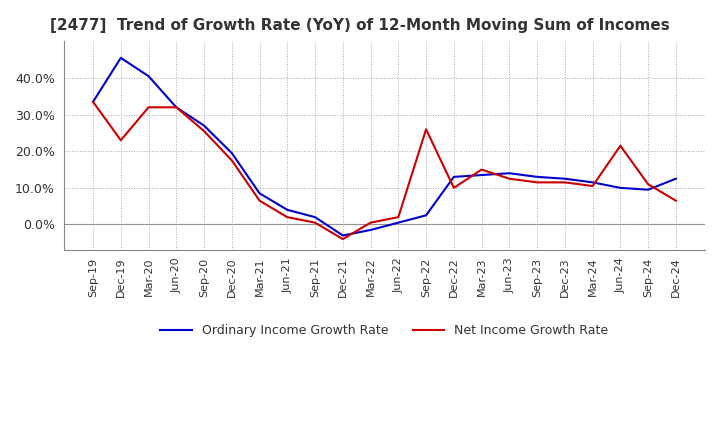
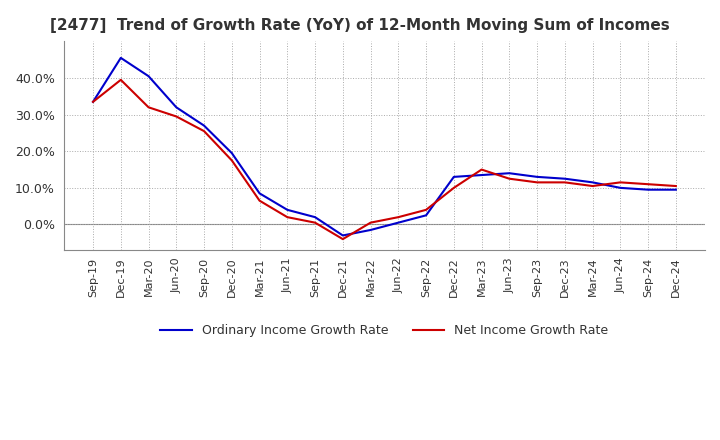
Net Income Growth Rate/Dec-19: 23.0% -> 39.5%
Net Income Growth Rate/Jun-20: 32.0% -> 29.5%
Net Income Growth Rate/Sep-22: 26.0% -> 4.0%
Net Income Growth Rate/Jun-24: 21.5% -> 11.5%
Ordinary Income Growth Rate/Dec-24: 12.5% -> 9.5%
Net Income Growth Rate/Dec-24: 6.5% -> 10.5%
